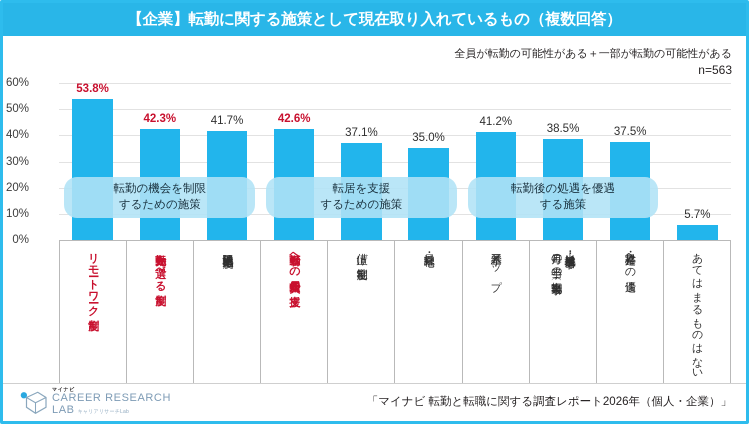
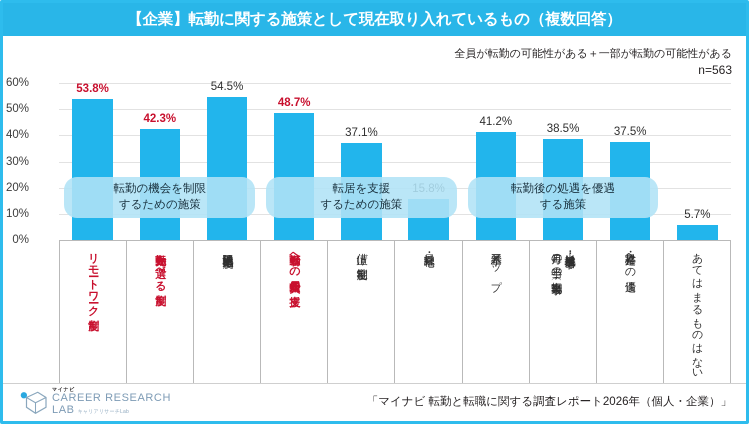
地域限定正社員制度: 41.7% -> 54.5%
転勤者への転居費用の支援: 42.6% -> 48.7%
社員寮・社宅: 35.0% -> 15.8%
